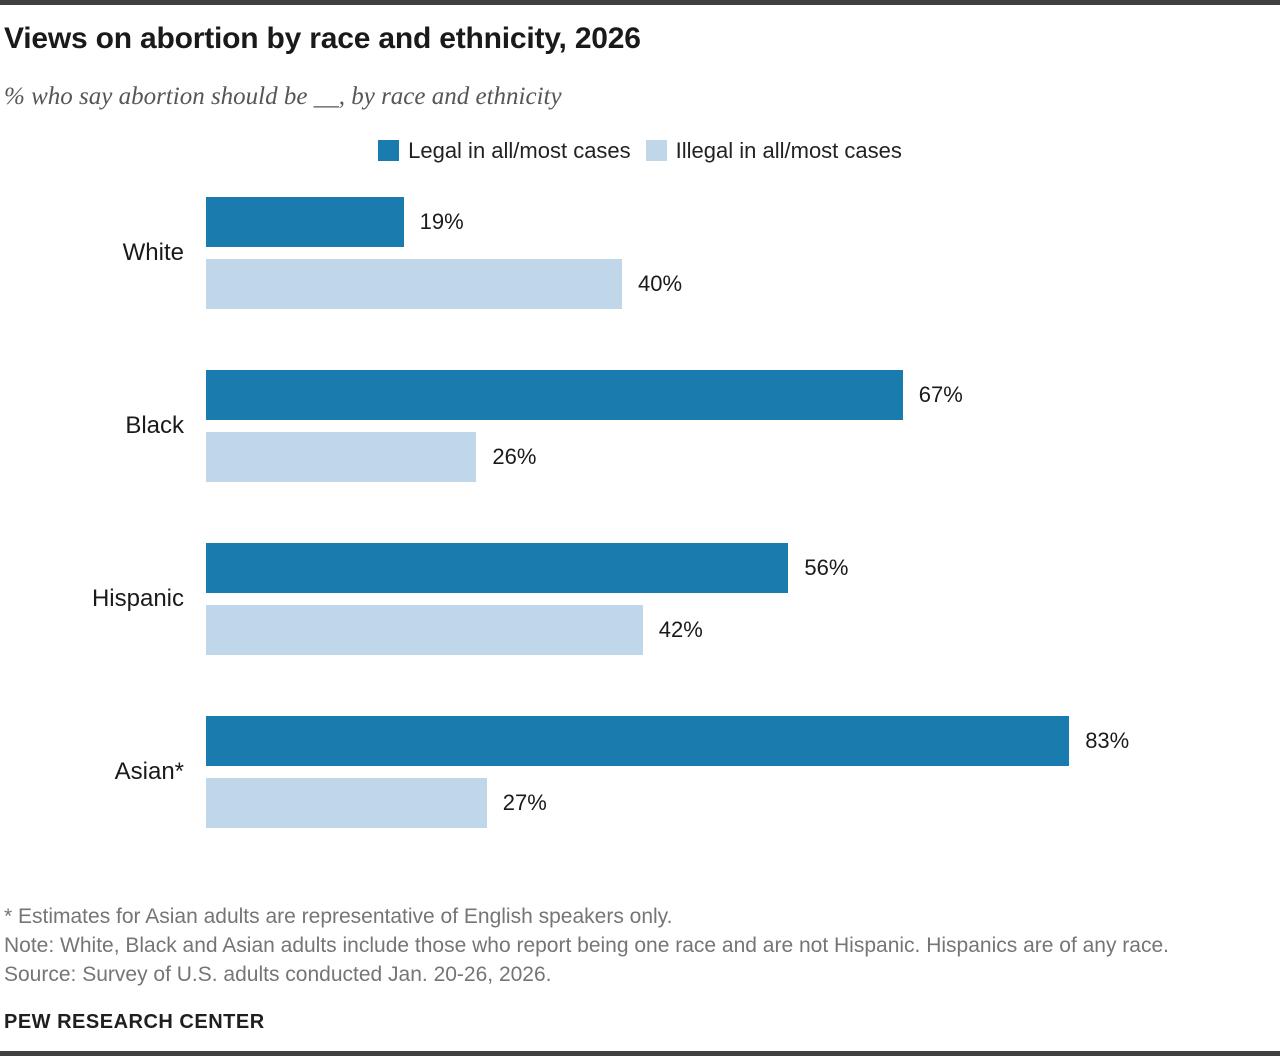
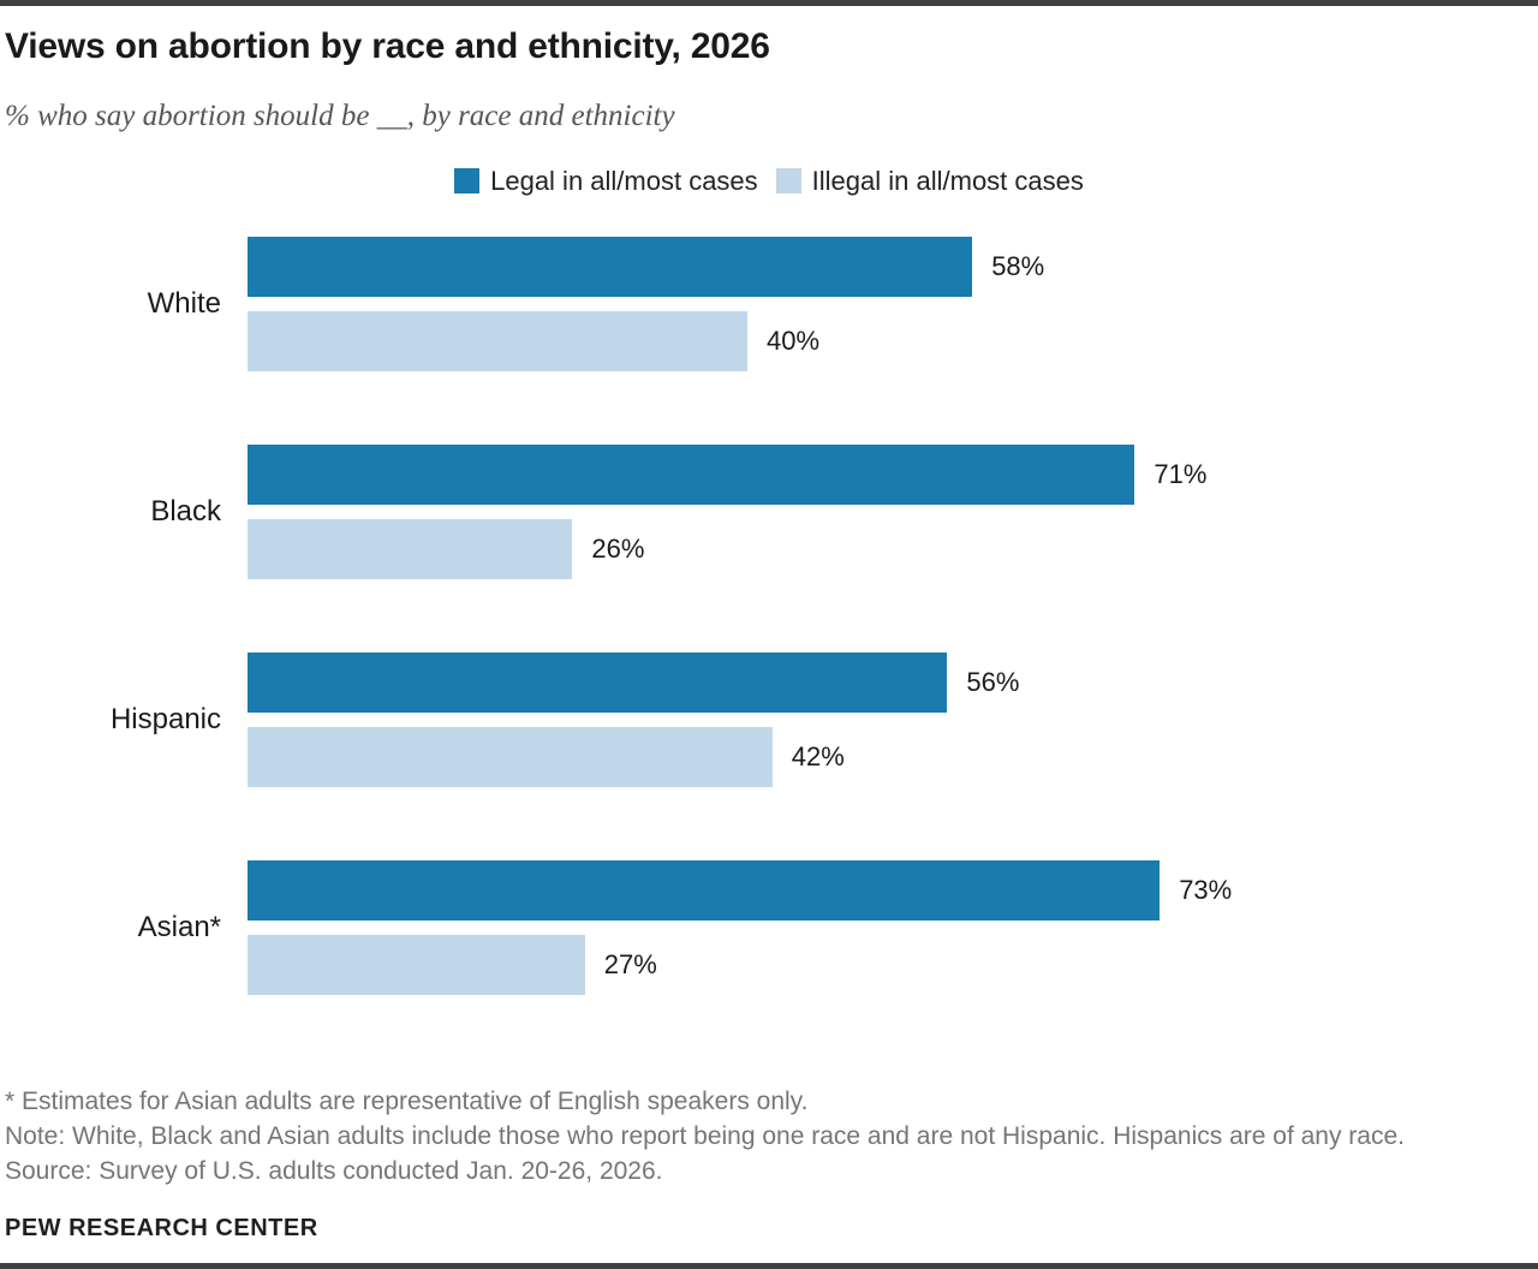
Legal in all/most cases/White: 19% -> 58%
Legal in all/most cases/Black: 67% -> 71%
Legal in all/most cases/Asian*: 83% -> 73%
